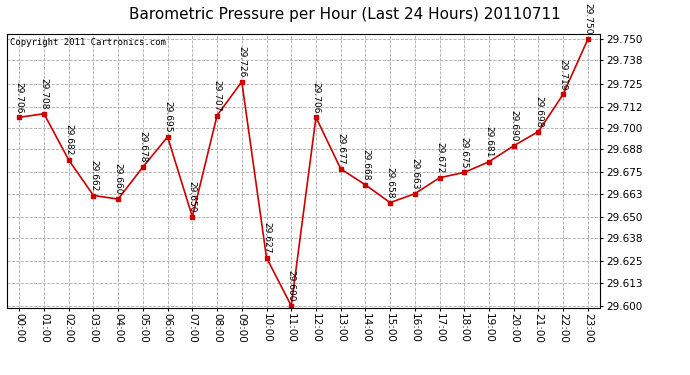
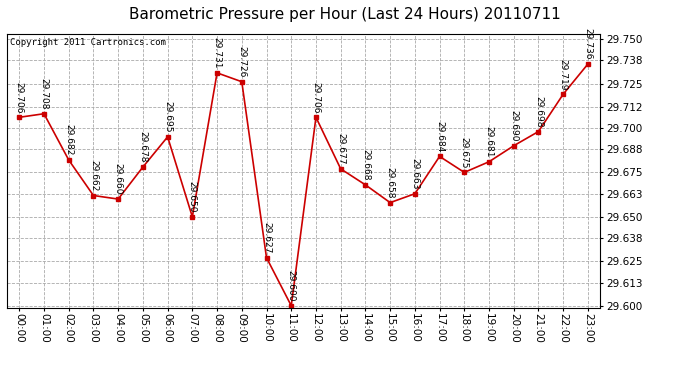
08:00: 29.707 -> 29.731
17:00: 29.672 -> 29.684
23:00: 29.750 -> 29.736
